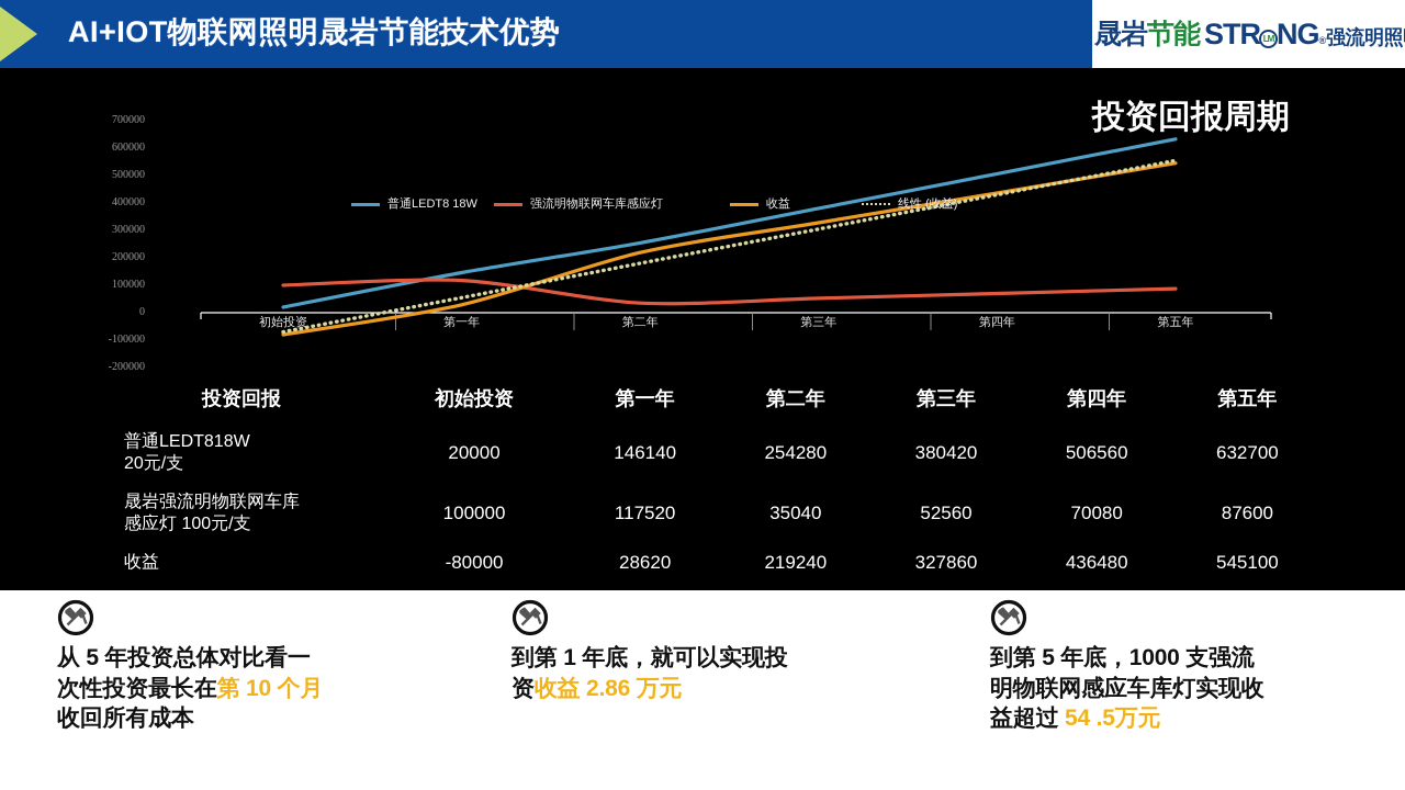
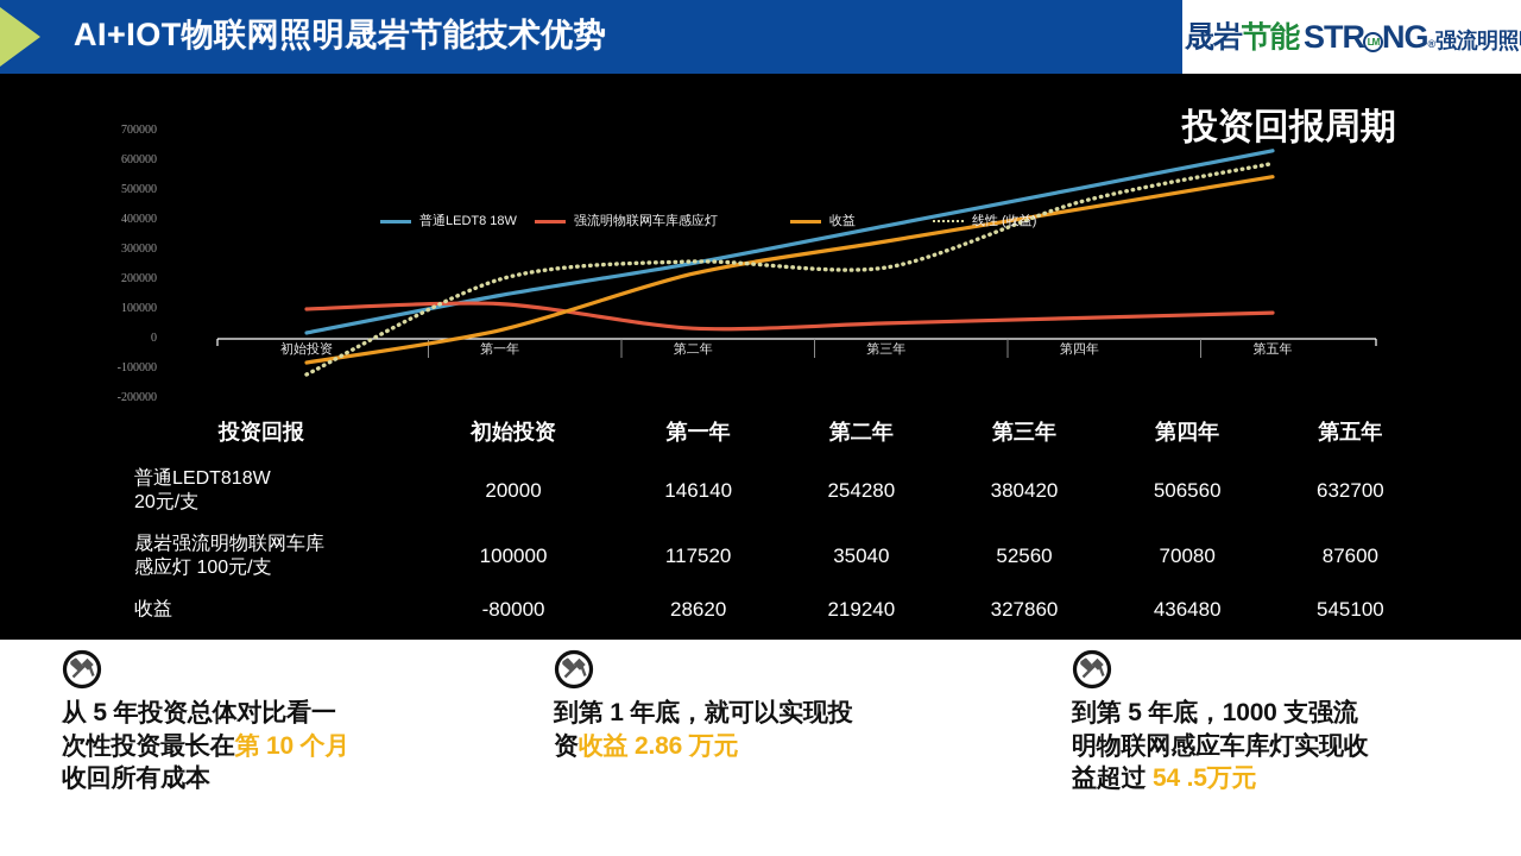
线性 (收益)/初始投资: -70000 -> -120000
线性 (收益)/第一年: 60000 -> 200000
线性 (收益)/第二年: 180000 -> 260000
线性 (收益)/第三年: 300000 -> 240000
线性 (收益)/第四年: 430000 -> 460000
线性 (收益)/第五年: 560000 -> 590000
